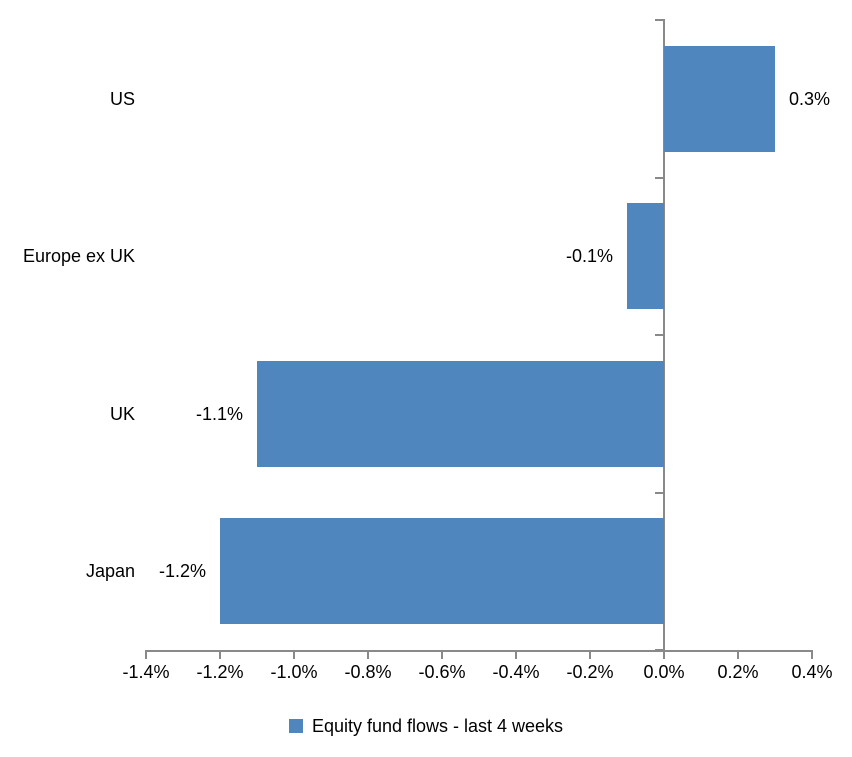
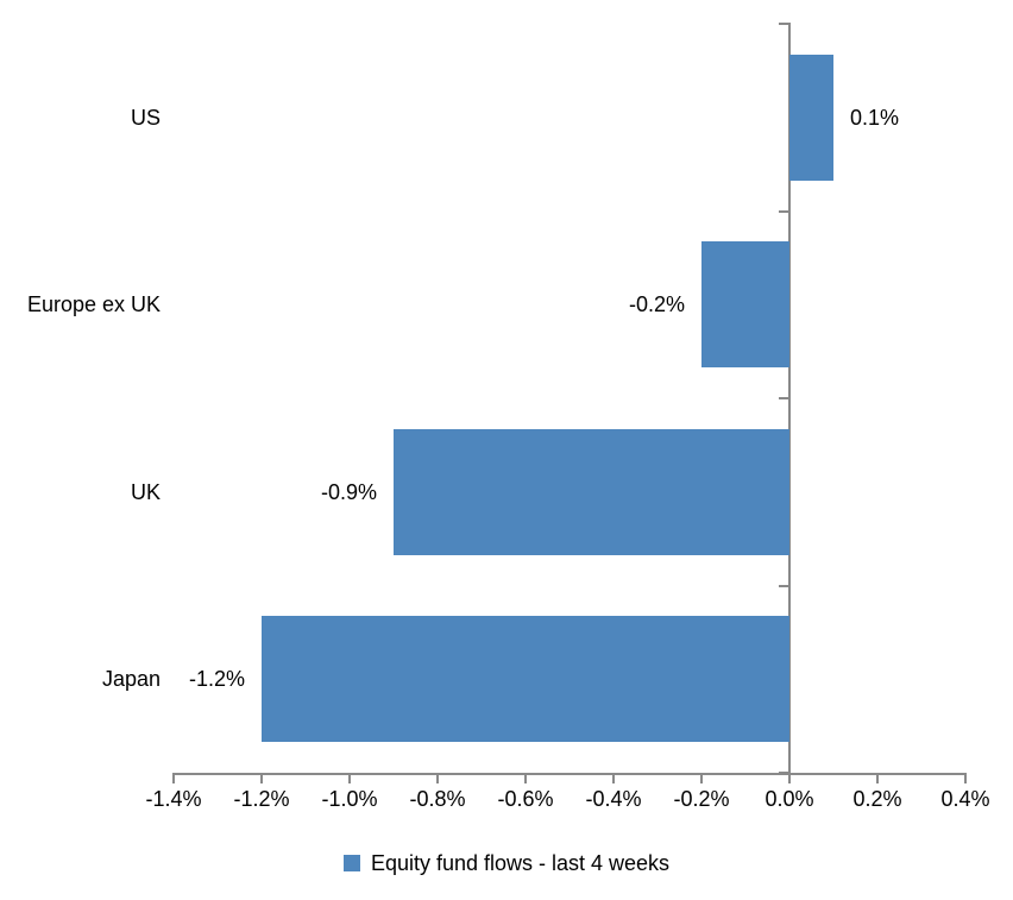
US: 0.3% -> 0.1%
Europe ex UK: -0.1% -> -0.2%
UK: -1.1% -> -0.9%
